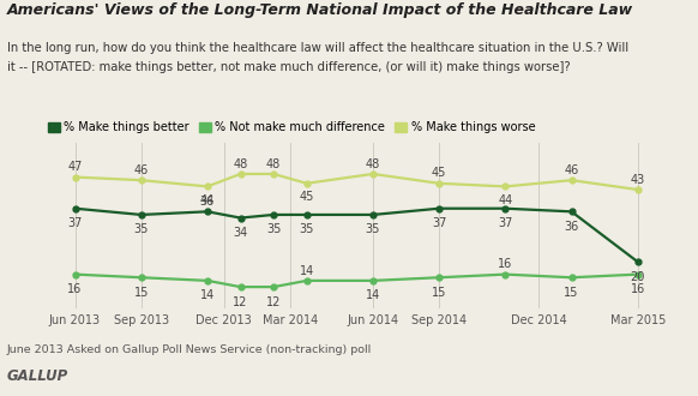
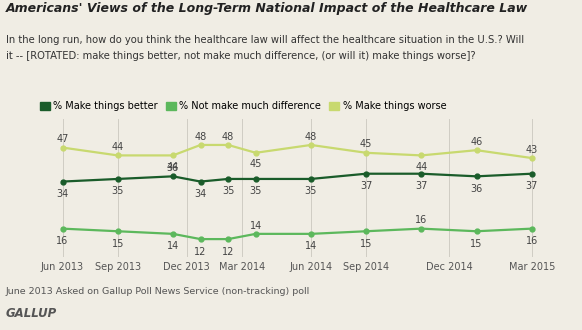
% Make things better/Jun 2013: 37 -> 34
% Make things worse/Sep 2013: 46 -> 44
% Make things better/Mar 2015: 20 -> 37
